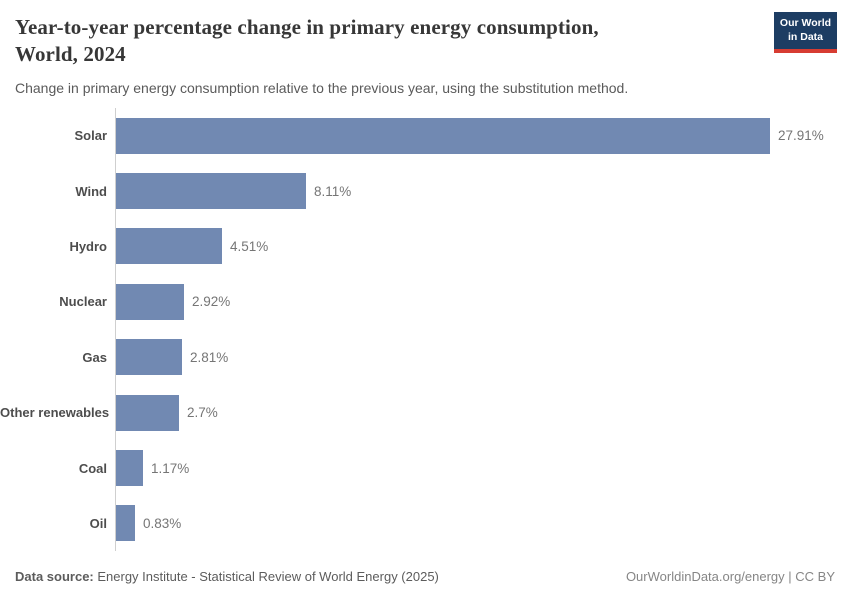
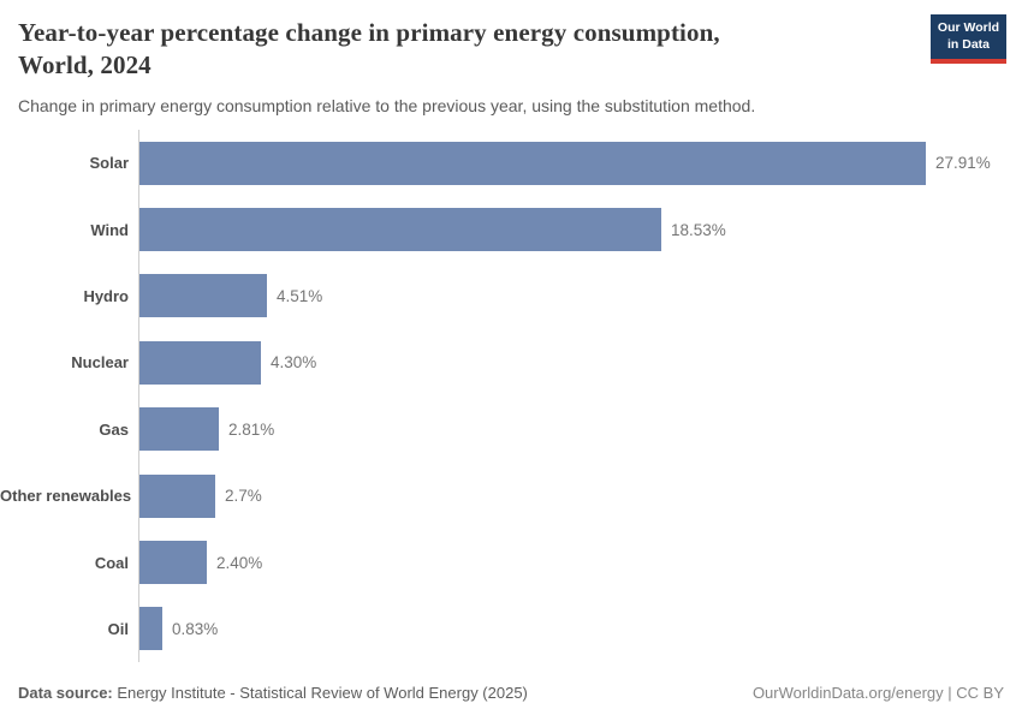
Wind: 8.11% -> 18.53%
Nuclear: 2.92% -> 4.30%
Coal: 1.17% -> 2.40%
